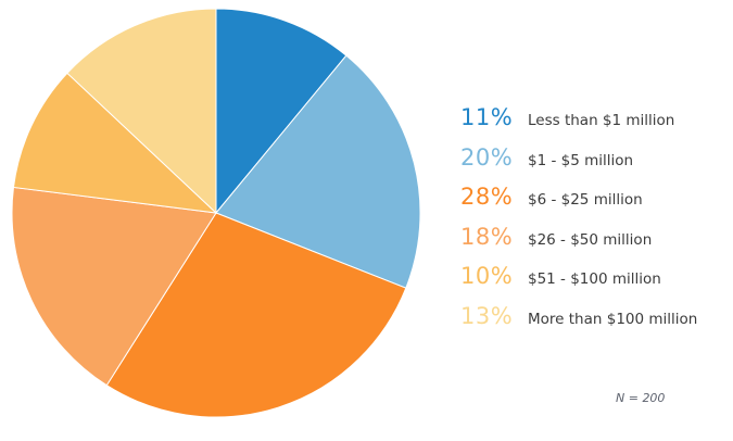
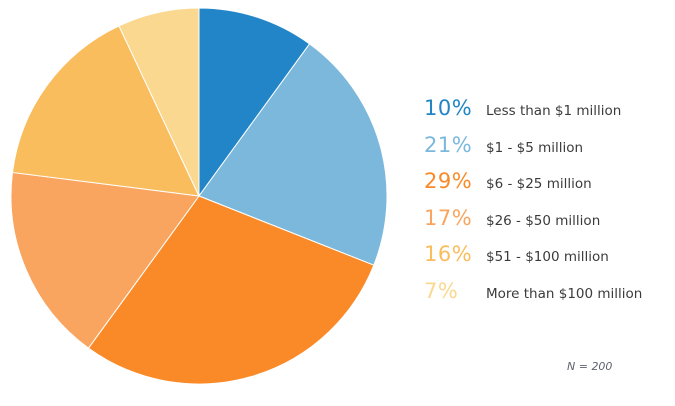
Less than $1 million: 11% -> 10%
$1 - $5 million: 20% -> 21%
$6 - $25 million: 28% -> 29%
$26 - $50 million: 18% -> 17%
$51 - $100 million: 10% -> 16%
More than $100 million: 13% -> 7%
